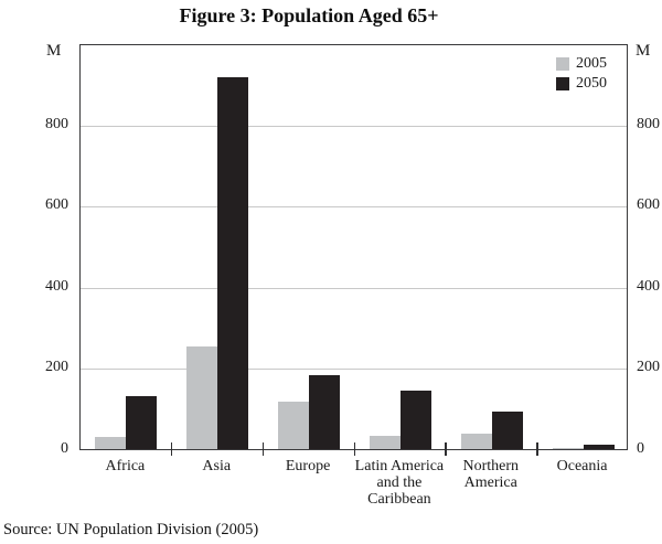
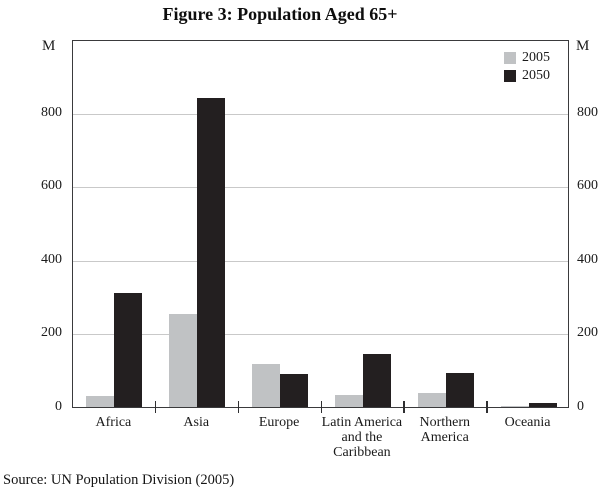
2050/Africa: 130 -> 310
2050/Asia: 920 -> 840
2050/Europe: 180 -> 90
